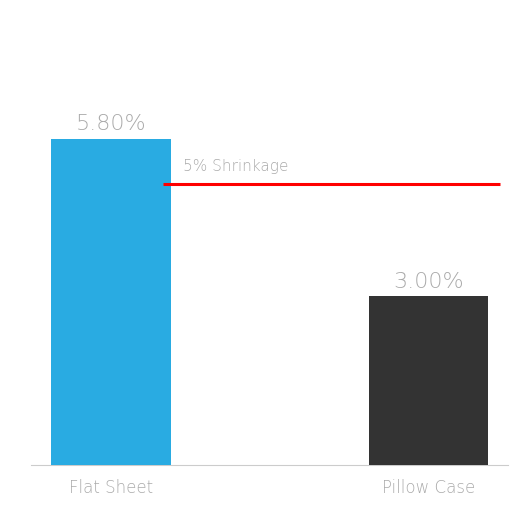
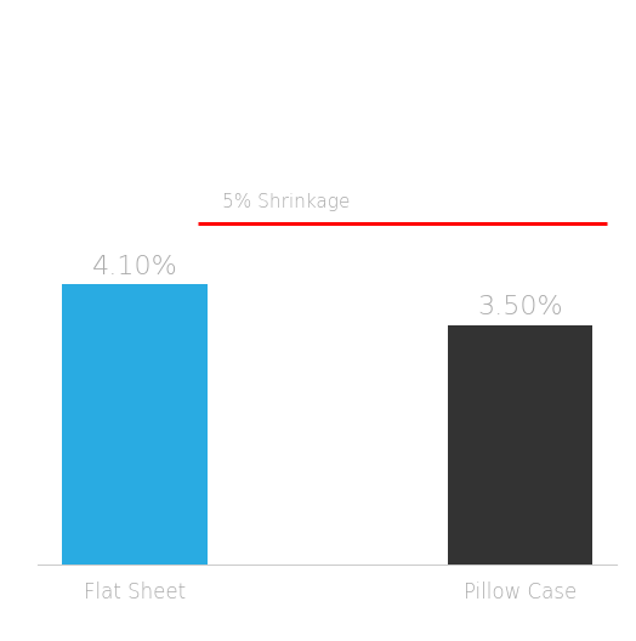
Flat Sheet: 5.80% -> 4.10%
Pillow Case: 3.00% -> 3.50%
